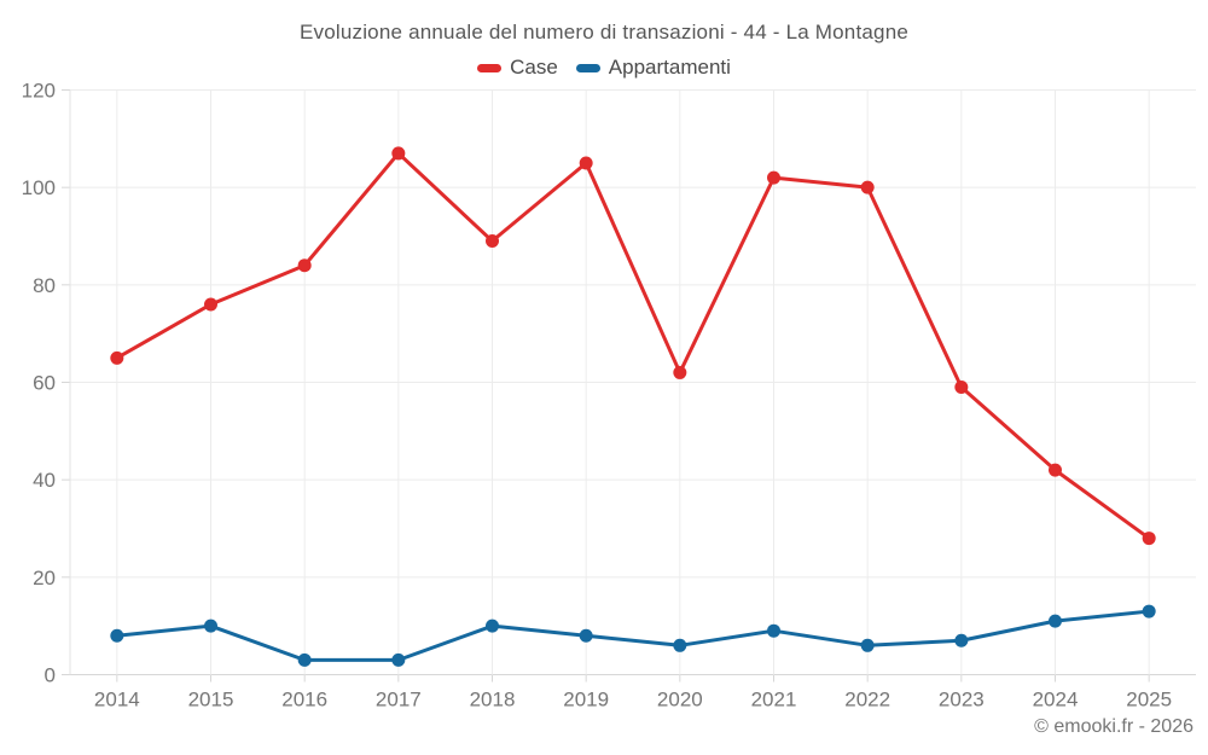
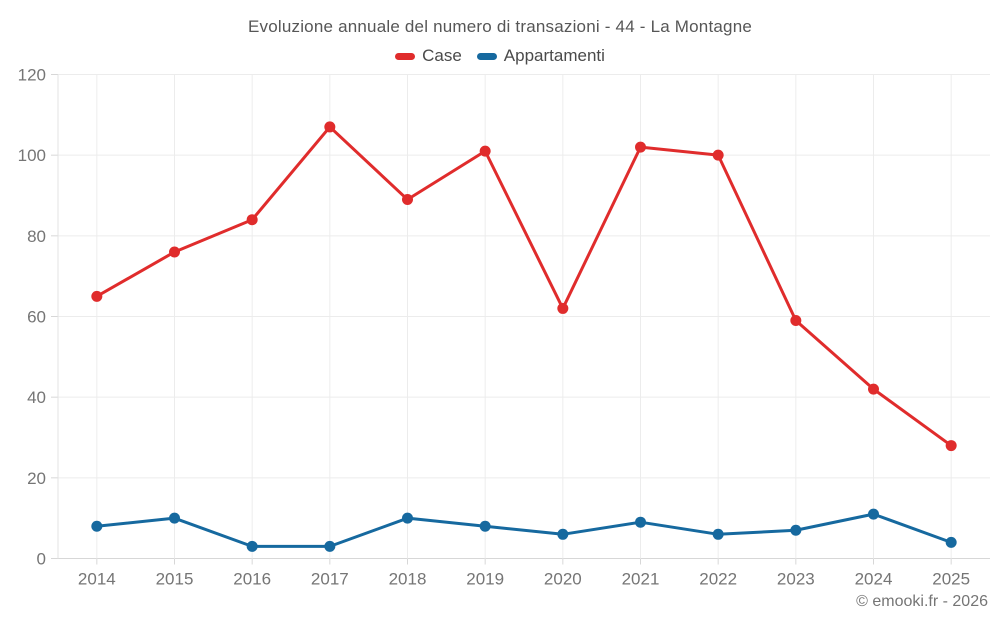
Case/2019: 105 -> 101
Appartamenti/2025: 13 -> 4
